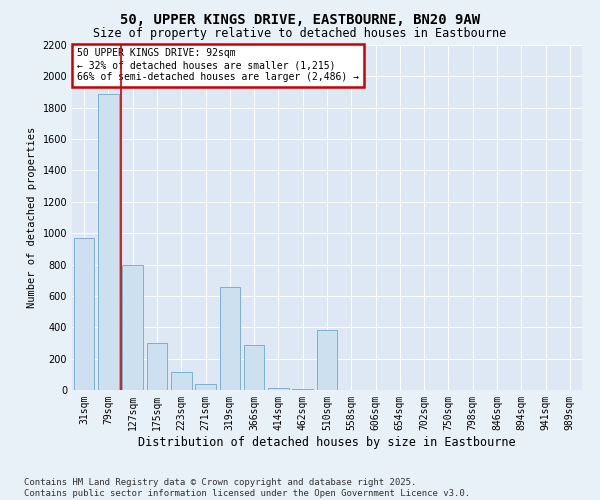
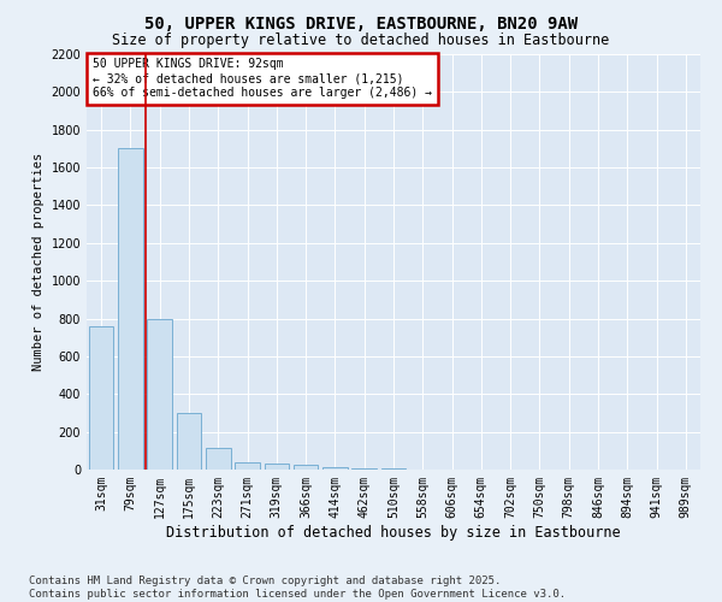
31sqm: 970 -> 760
79sqm: 1890 -> 1700
319sqm: 660 -> 40
366sqm: 290 -> 20
510sqm: 380 -> 0
